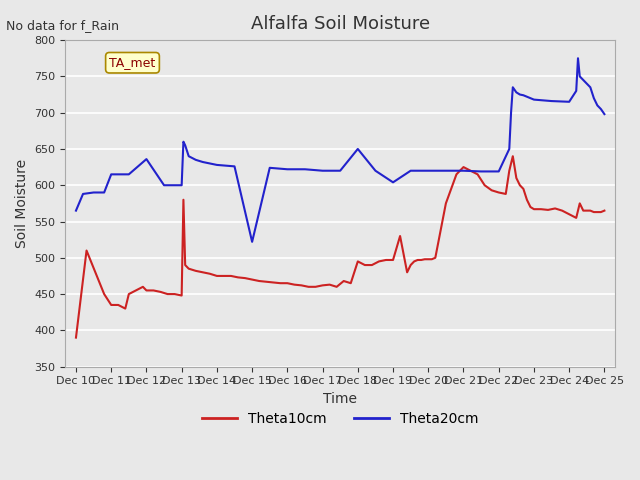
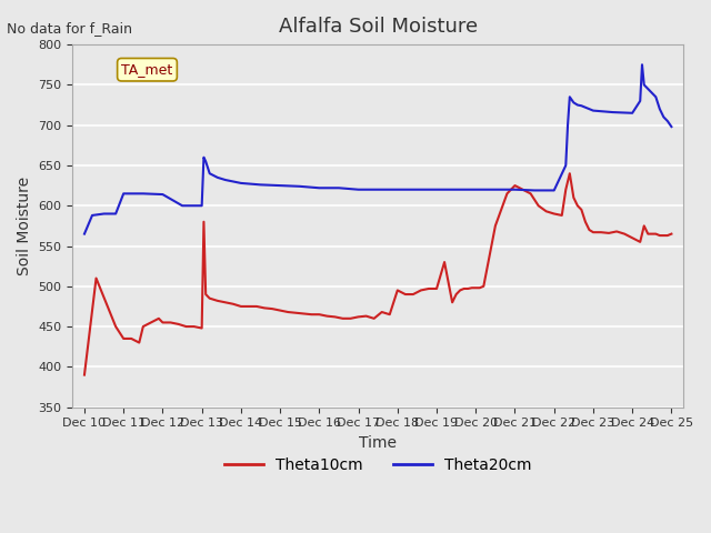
Theta20cm/Dec 12: 636 -> 614
Theta20cm/Dec 15: 522 -> 625
Theta20cm/Dec 18: 650 -> 620
Theta20cm/Dec 19: 604 -> 620
